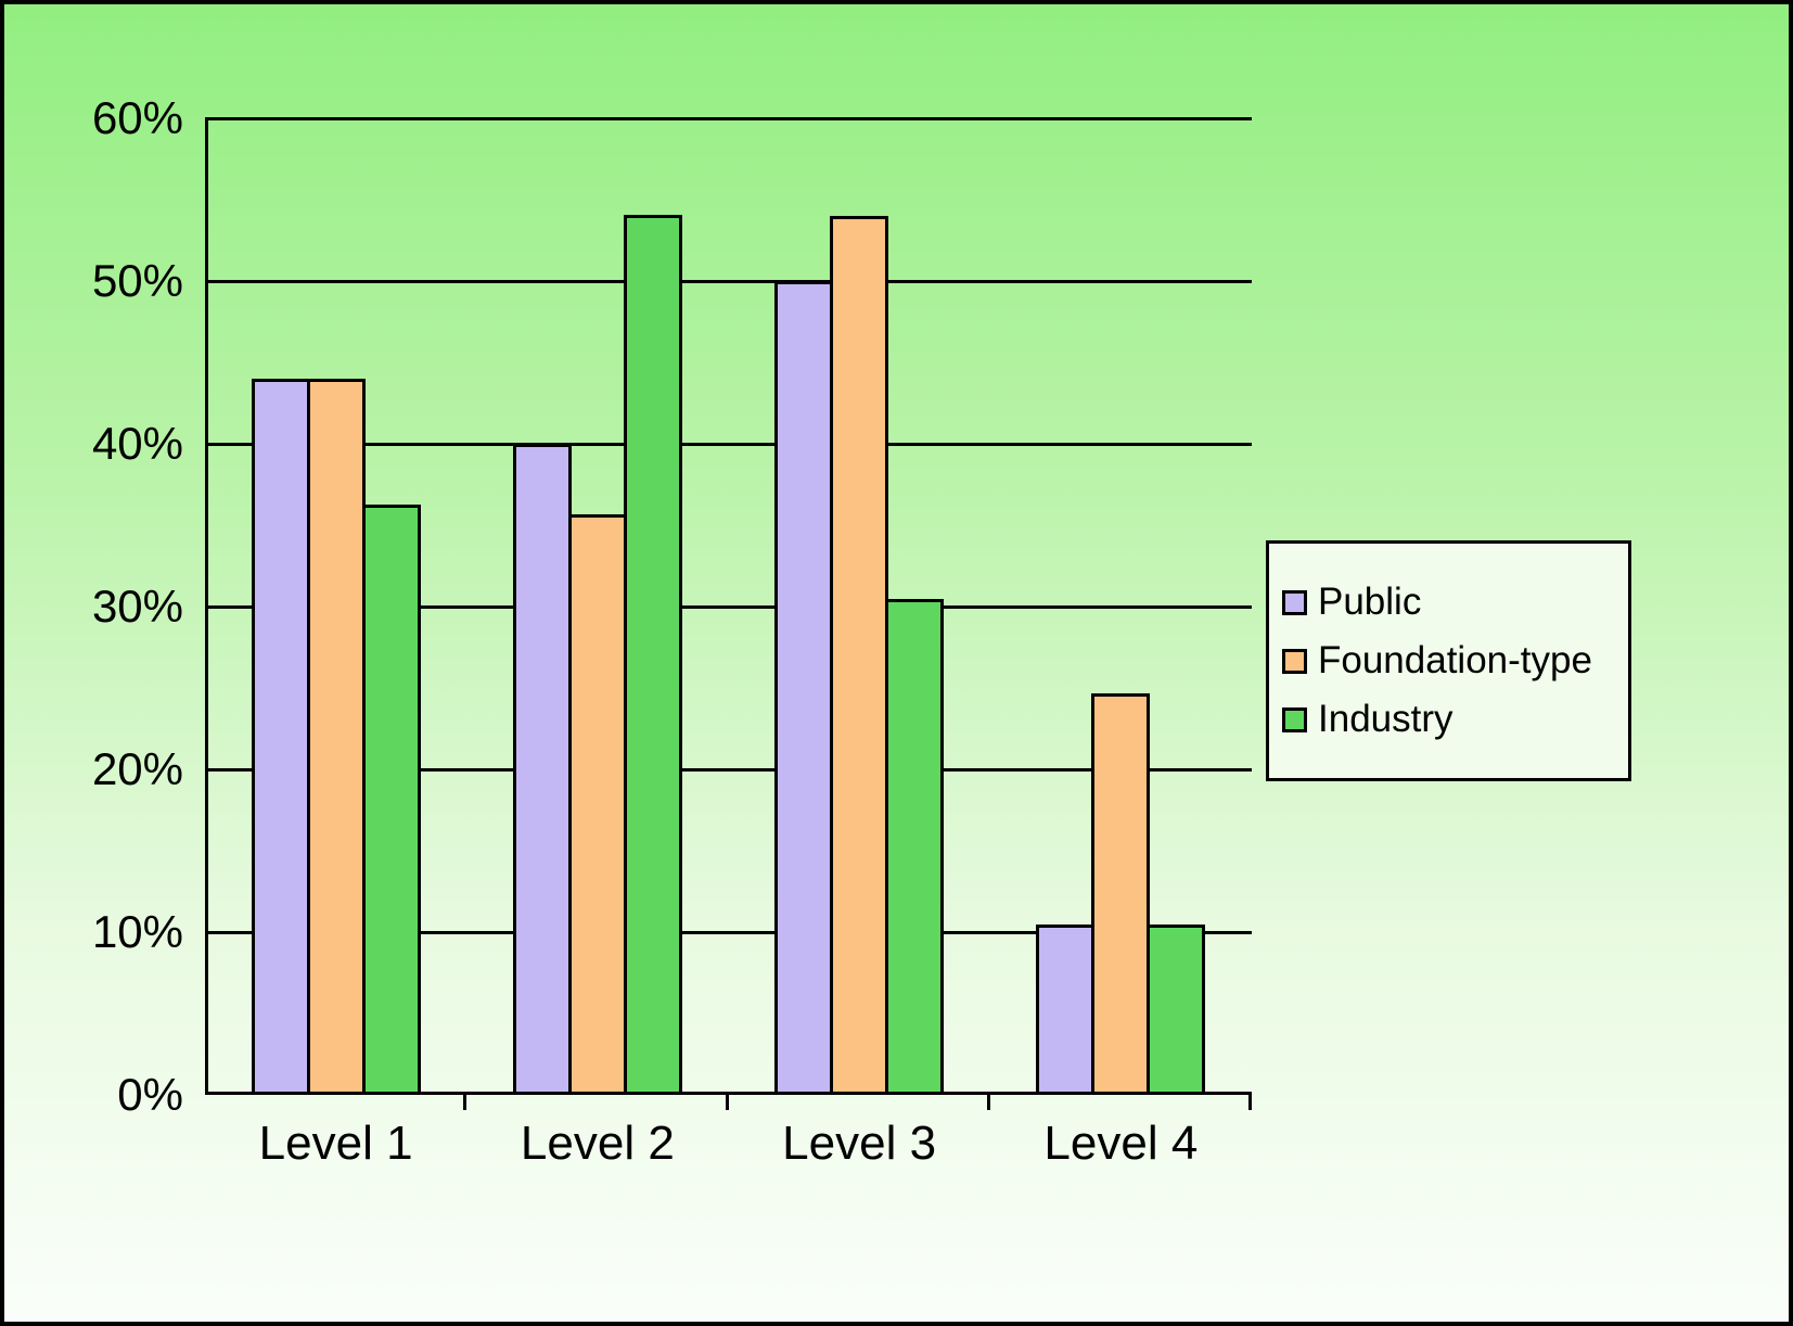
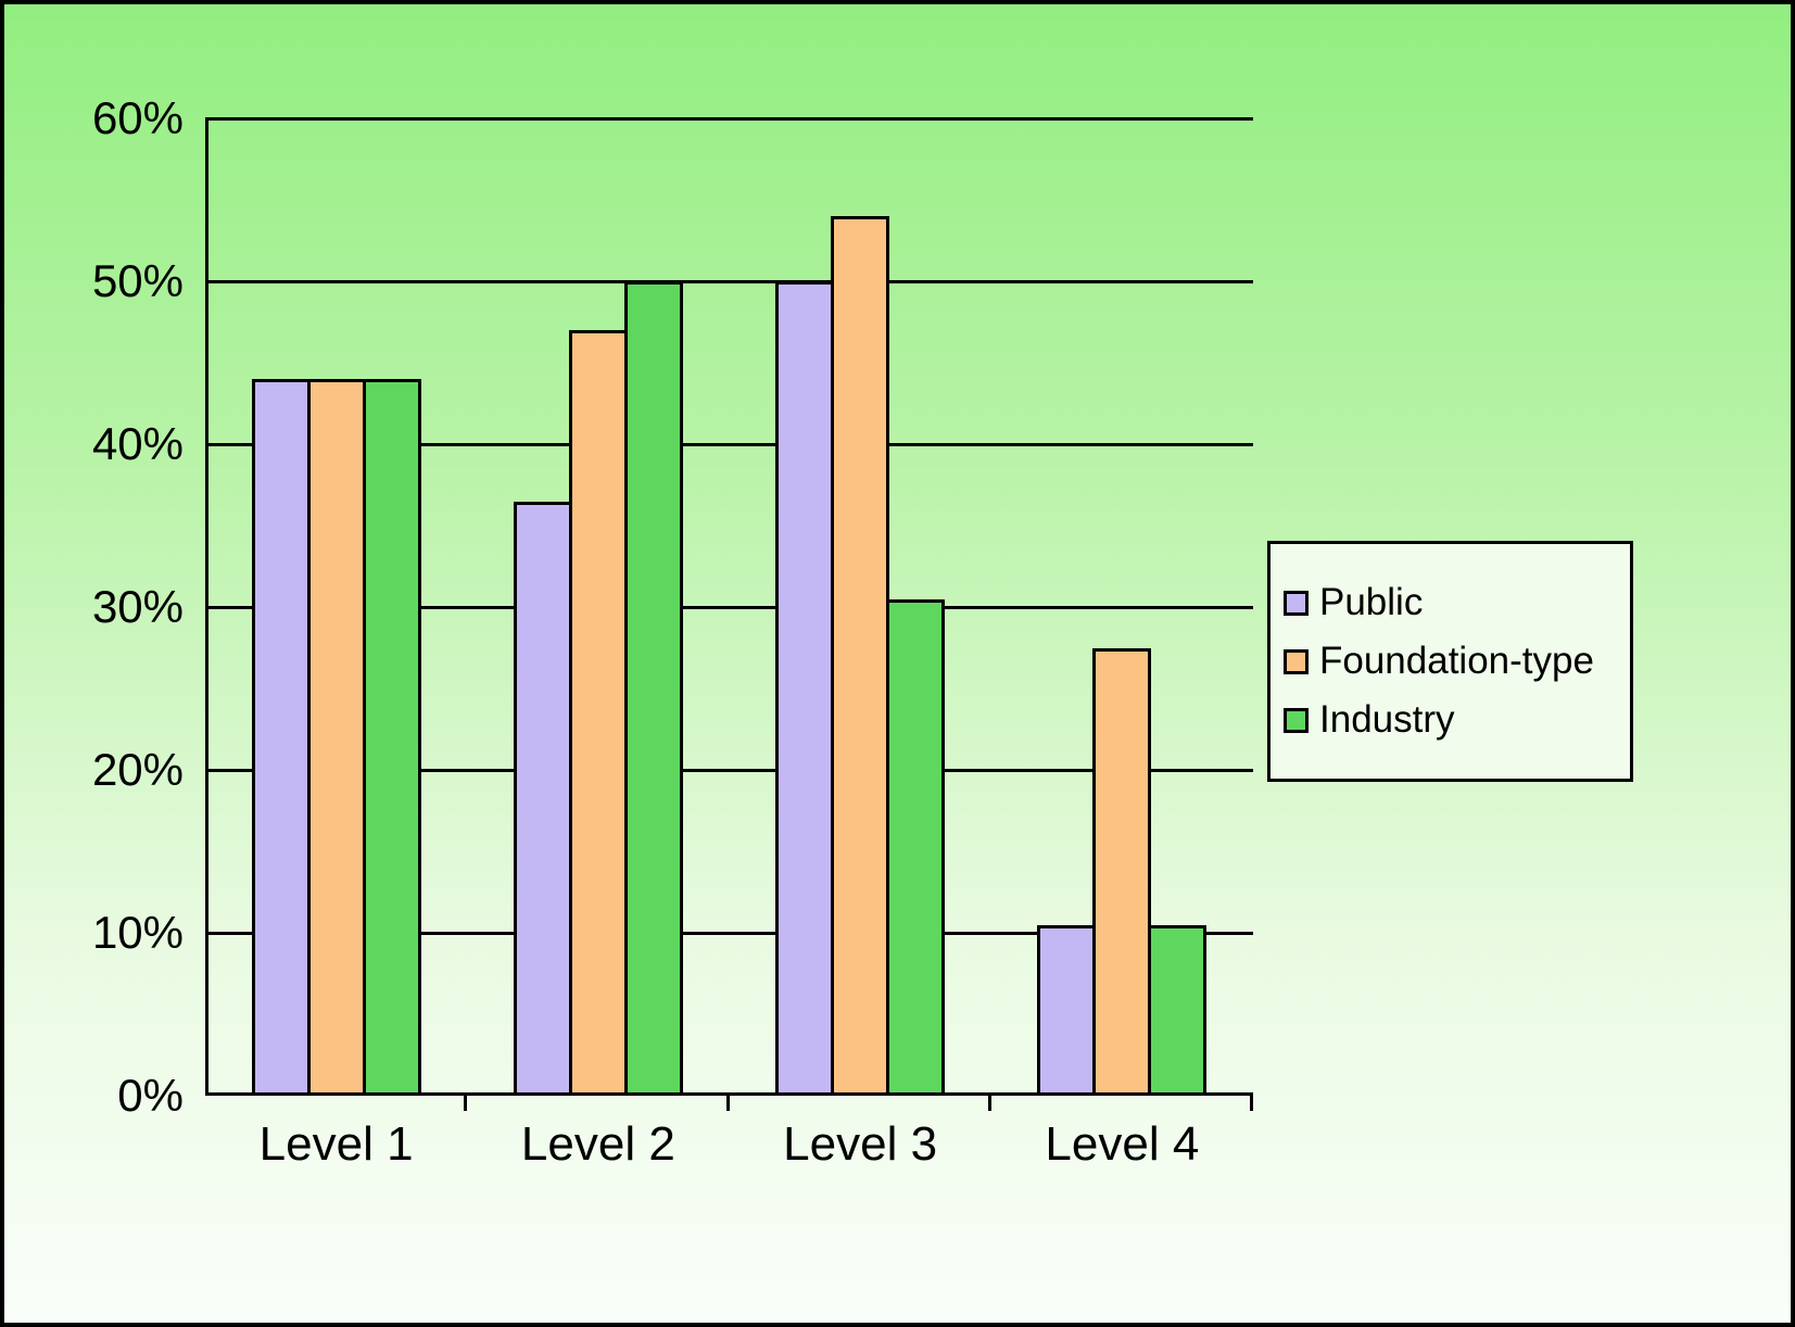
Industry/Level 1: 36.3% -> 44.0%
Public/Level 2: 40.0% -> 36.5%
Foundation-type/Level 2: 35.7% -> 47.0%
Industry/Level 2: 54.1% -> 50.0%
Foundation-type/Level 4: 24.7% -> 27.5%
